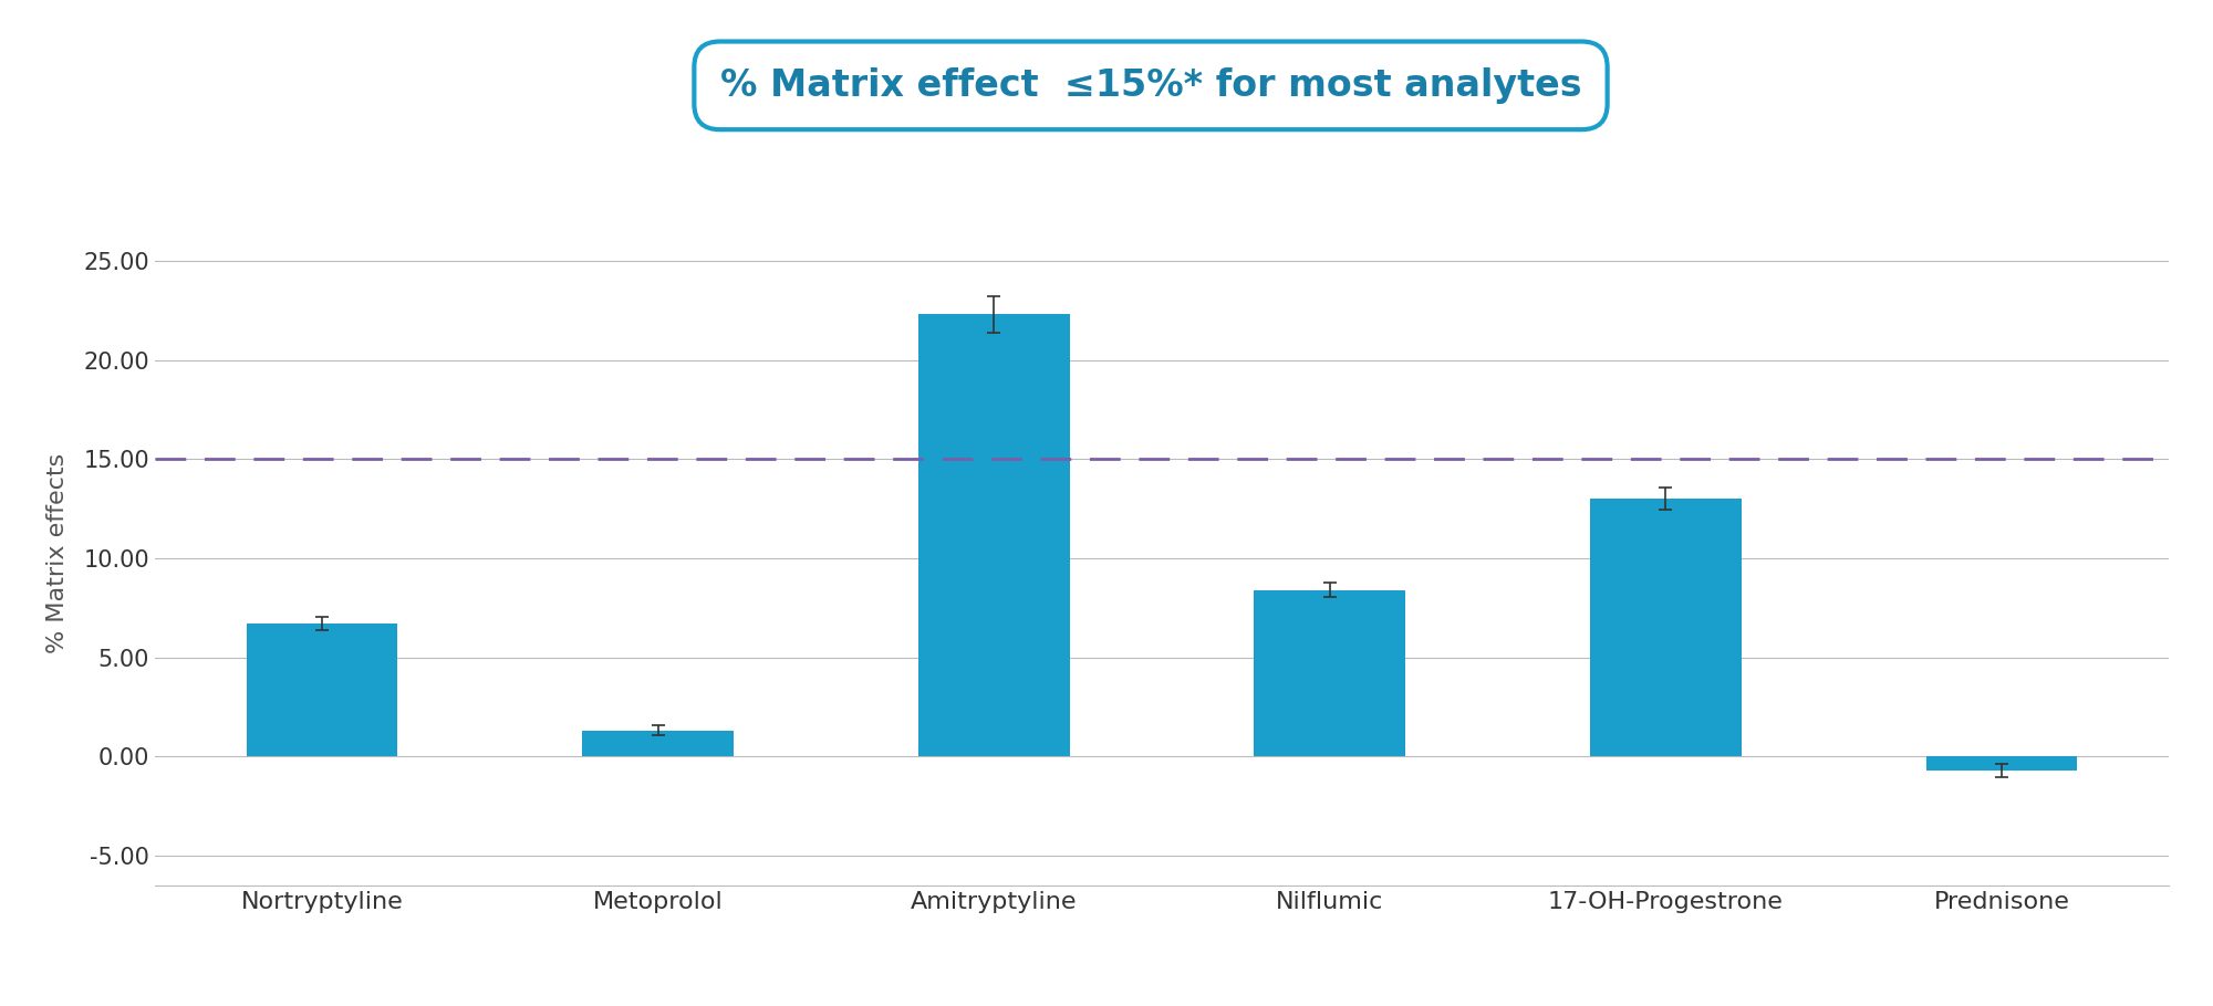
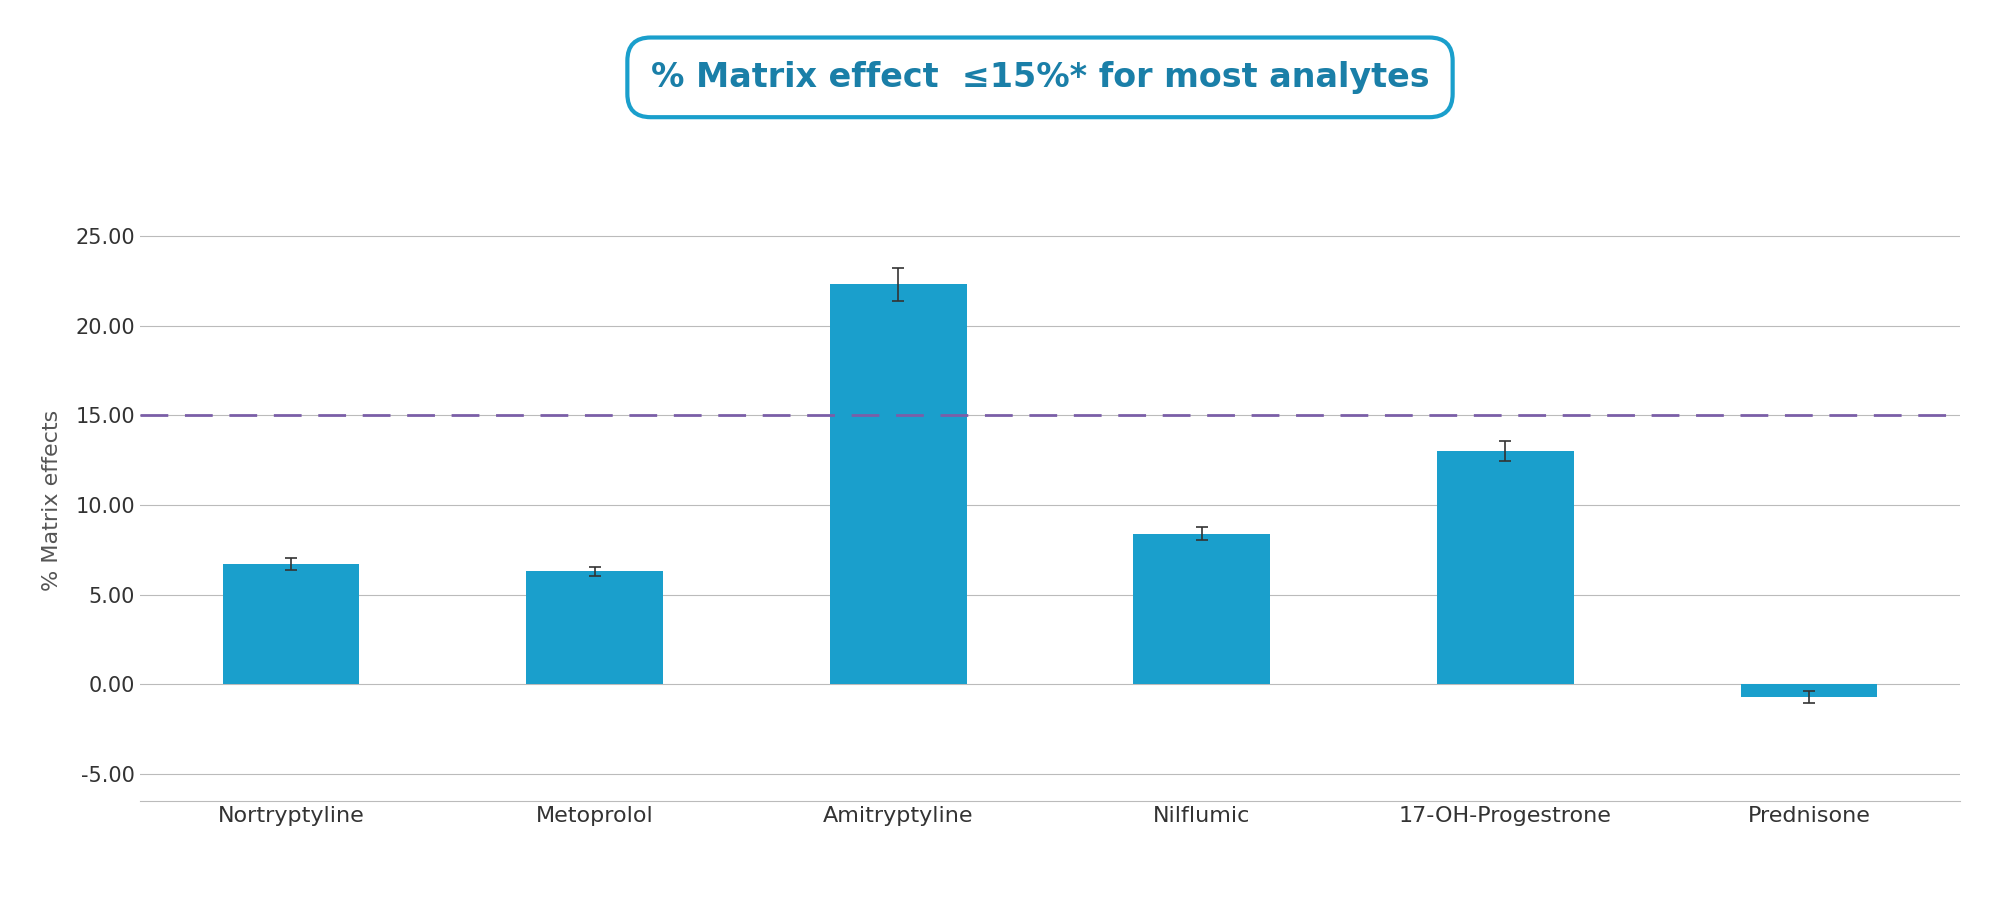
Metoprolol: 1.3 -> 6.3
